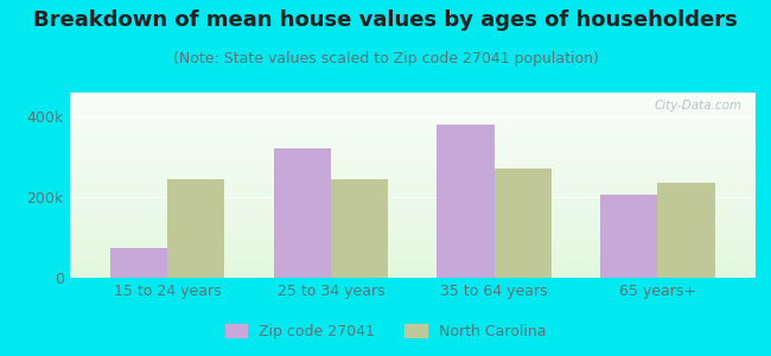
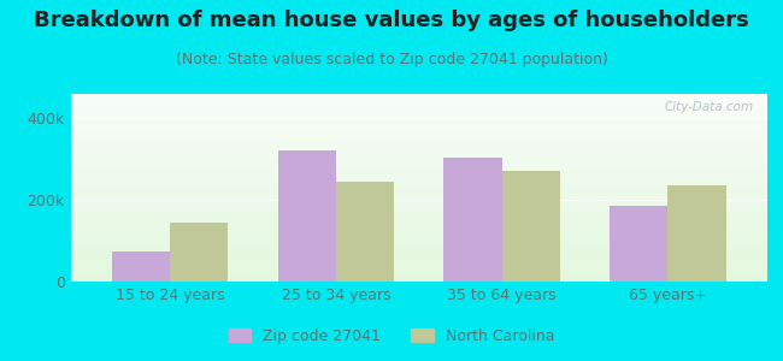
North Carolina/15 to 24 years: 245k -> 145k
Zip code 27041/35 to 64 years: 380k -> 305k
Zip code 27041/65 years+: 205k -> 185k
